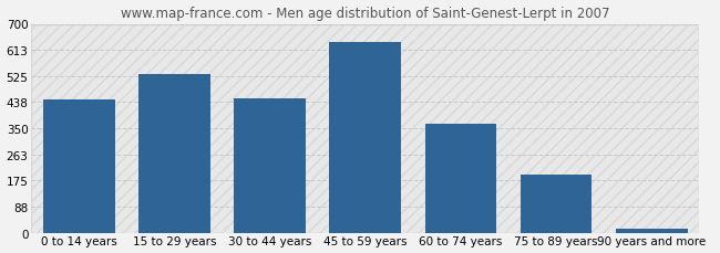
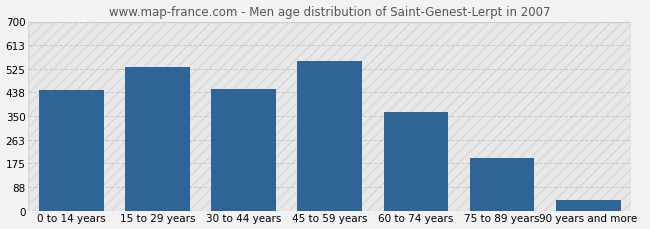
45 to 59 years: 640 -> 555
90 years and more: 15 -> 40
